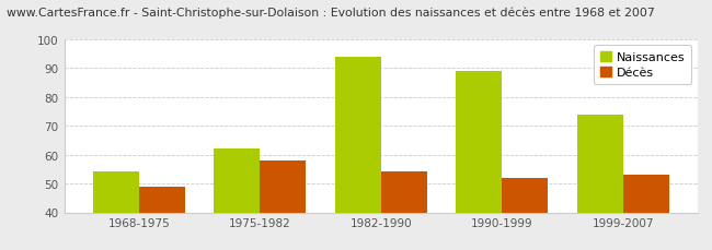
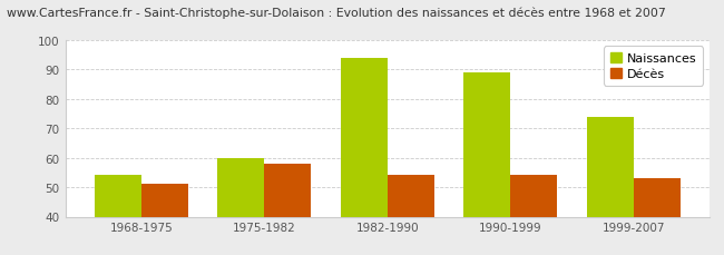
Décès/1968-1975: 49 -> 51
Naissances/1975-1982: 62 -> 60
Décès/1990-1999: 52 -> 54
